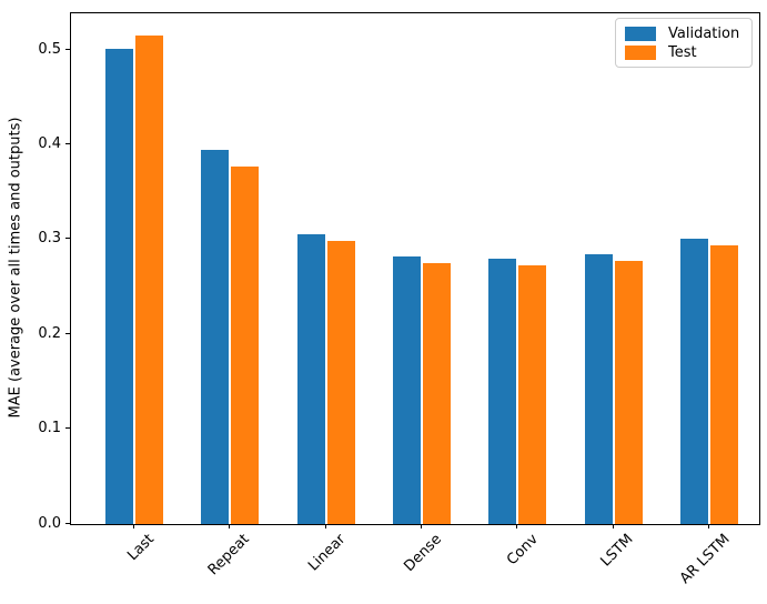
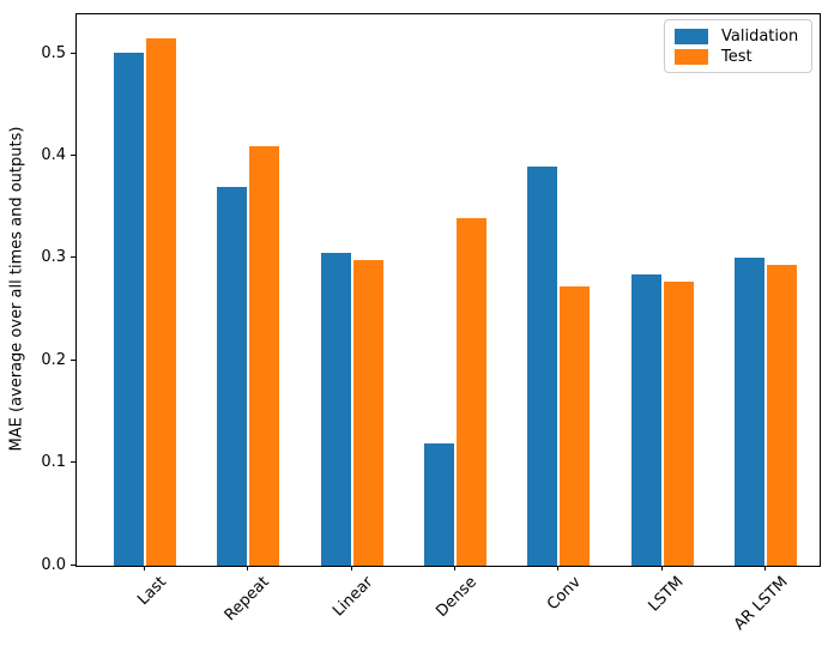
Validation/Repeat: 0.40 -> 0.37
Test/Repeat: 0.38 -> 0.41
Validation/Dense: 0.28 -> 0.12
Test/Dense: 0.28 -> 0.34
Validation/Conv: 0.28 -> 0.39
